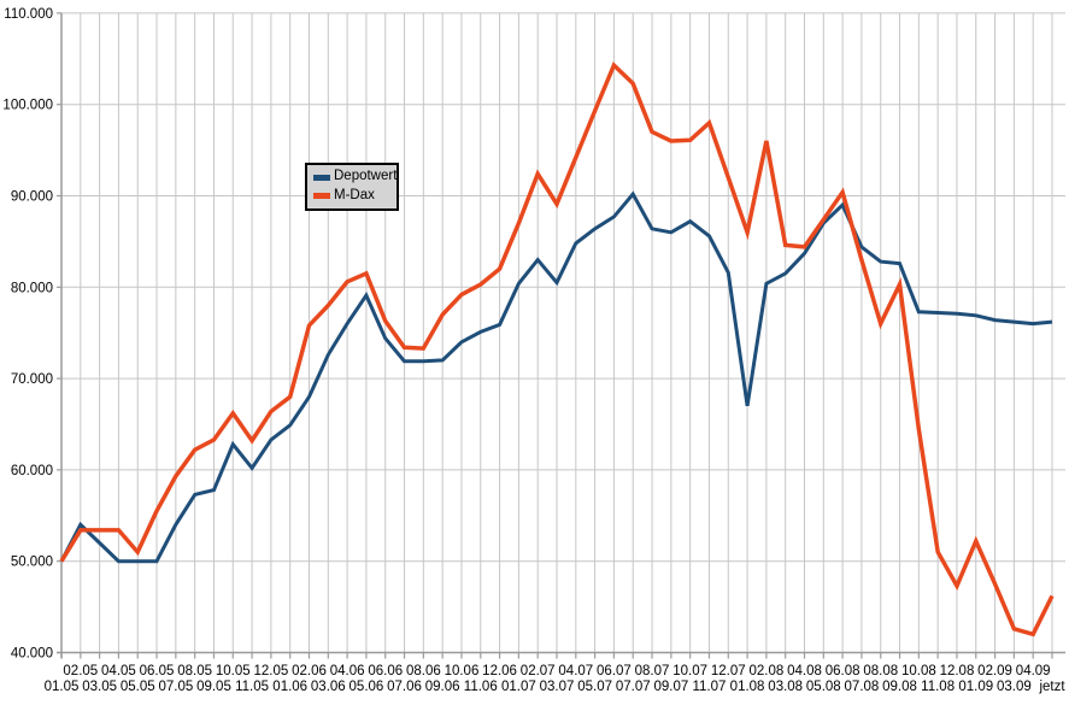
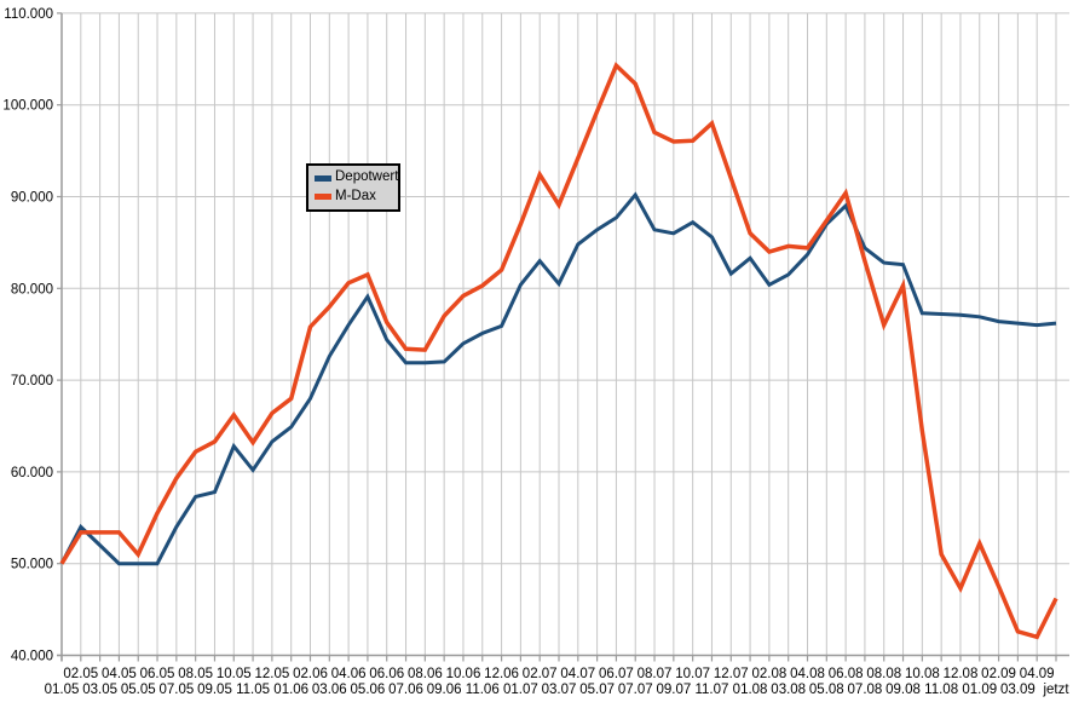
Depotwert/01.08: 67000 -> 83000
M-Dax/02.08: 96000 -> 84000
